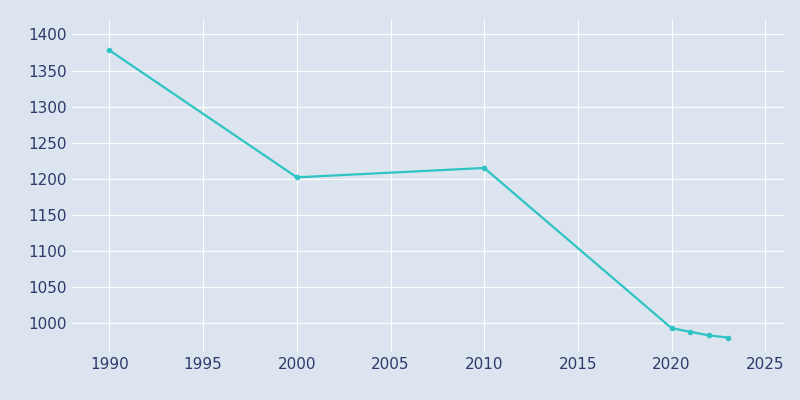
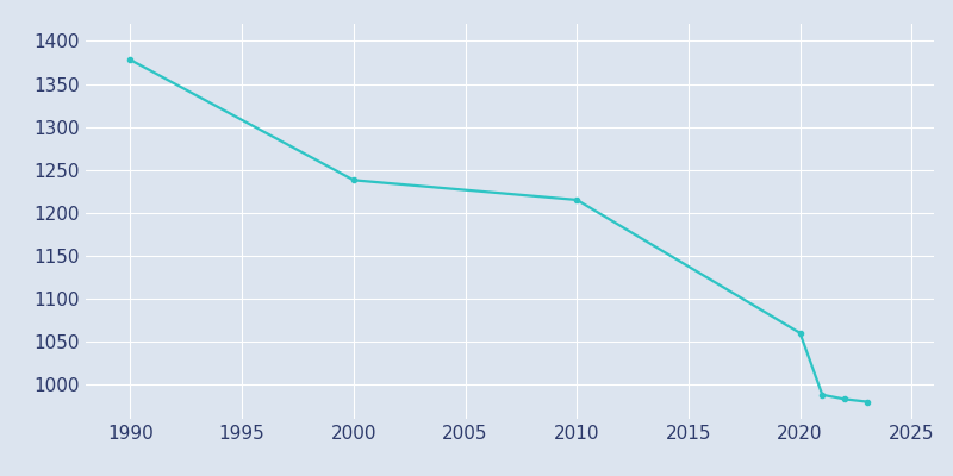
2000: 1202 -> 1238
2020: 993 -> 1060
